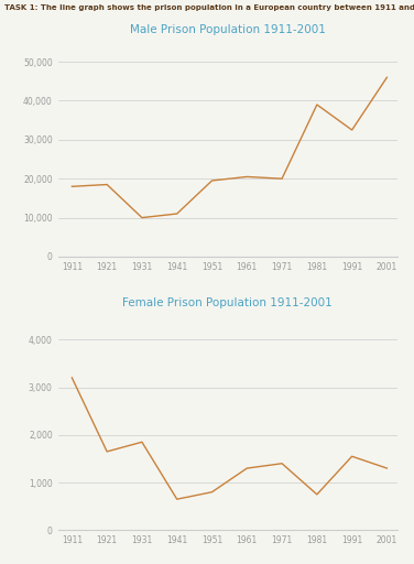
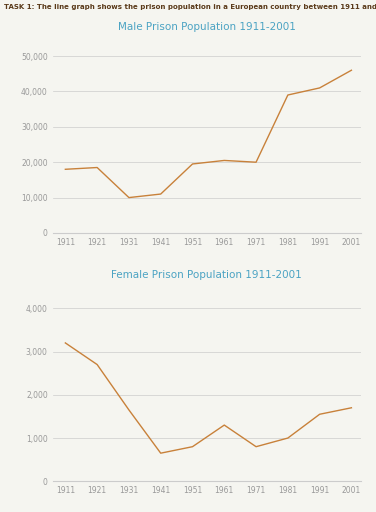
Male Prison Population 1911-2001/1991: 32,500 -> 41,000
Female Prison Population 1911-2001/1921: 1,650 -> 2,700
Female Prison Population 1911-2001/1931: 1,850 -> 1,650
Female Prison Population 1911-2001/1971: 1,400 -> 800
Female Prison Population 1911-2001/1981: 750 -> 1,000
Female Prison Population 1911-2001/2001: 1,300 -> 1,700
